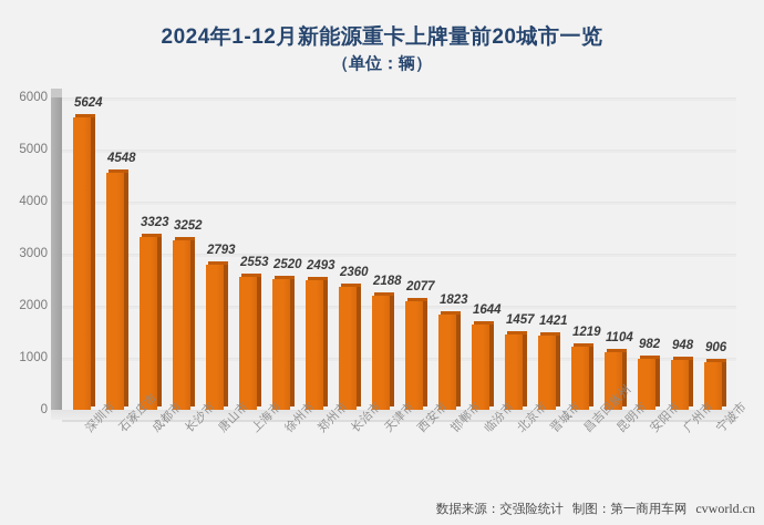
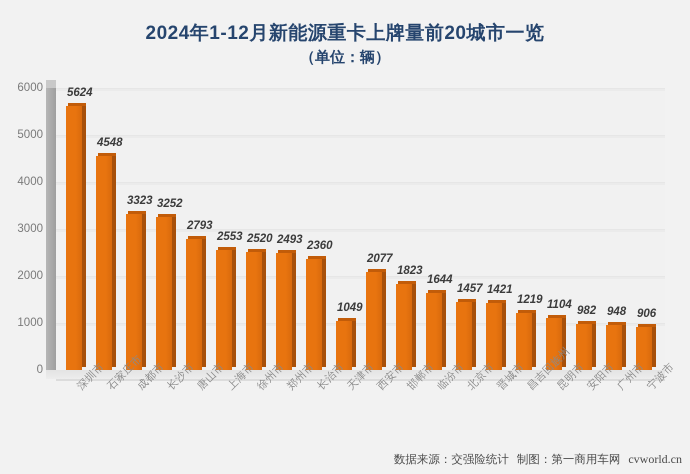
天津市: 2188 -> 1049
